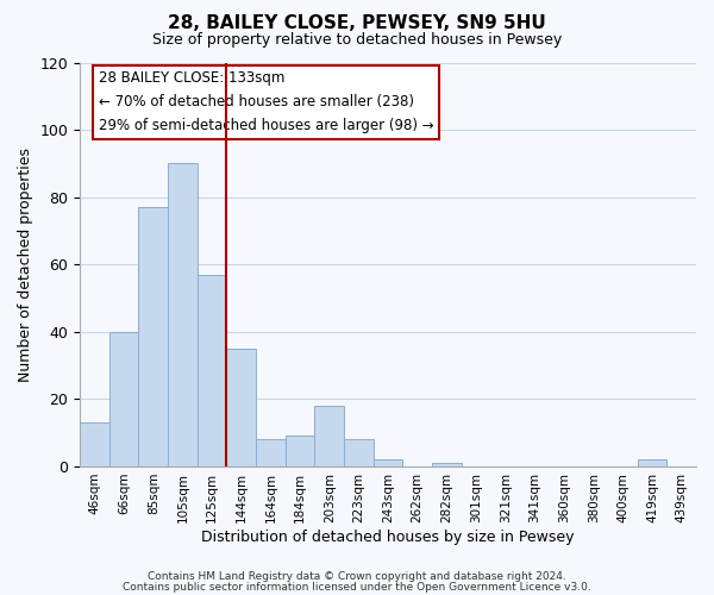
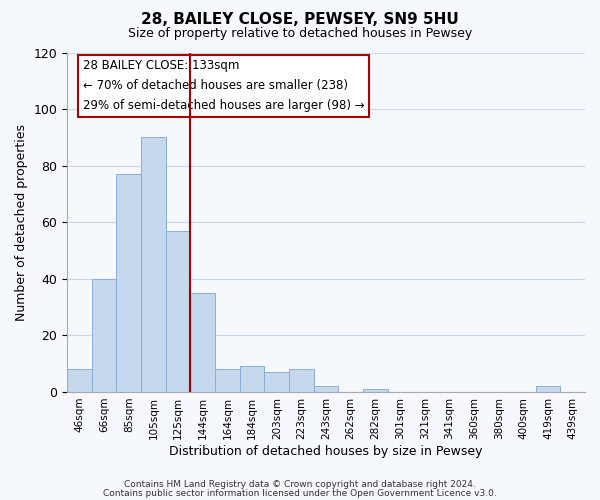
46sqm: 13 -> 8
203sqm: 18 -> 7
